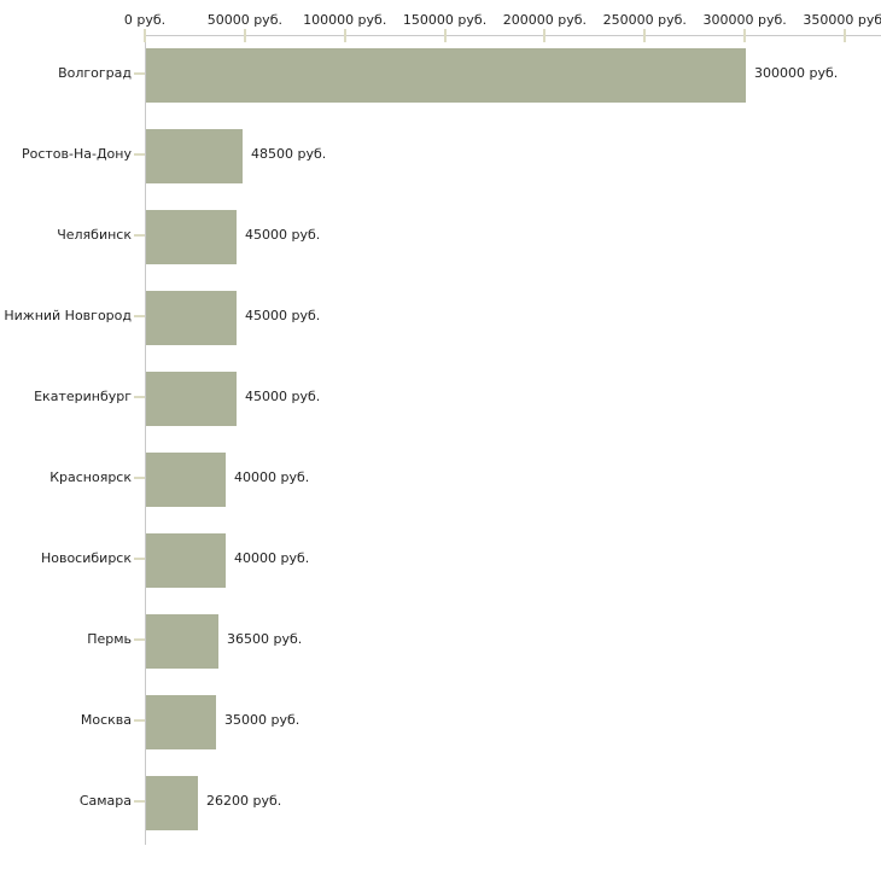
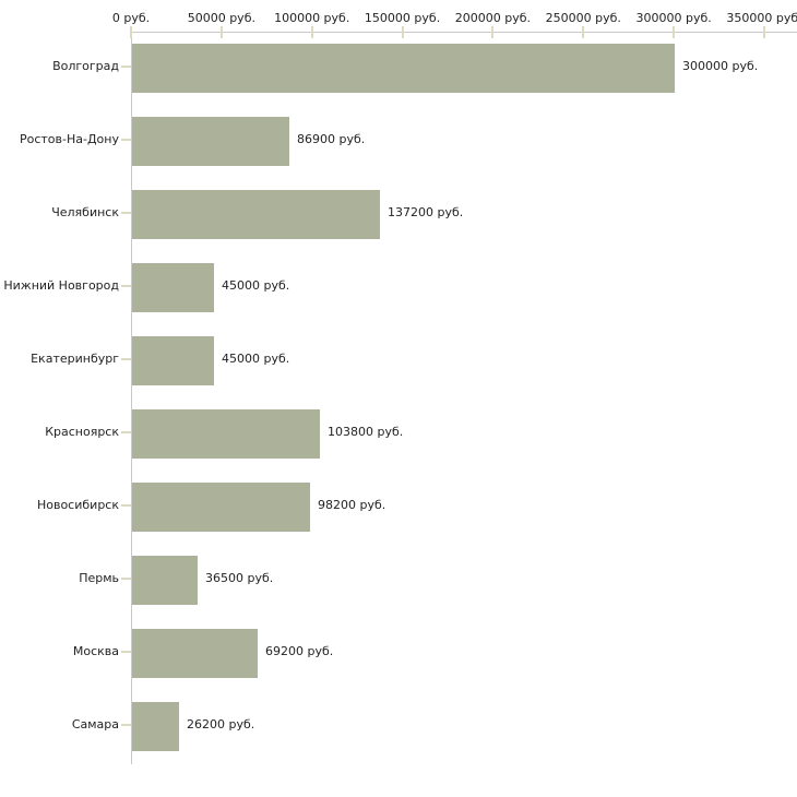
Ростов-На-Дону: 48500 -> 86900
Челябинск: 45000 -> 137200
Красноярск: 40000 -> 103800
Новосибирск: 40000 -> 98200
Москва: 35000 -> 69200
